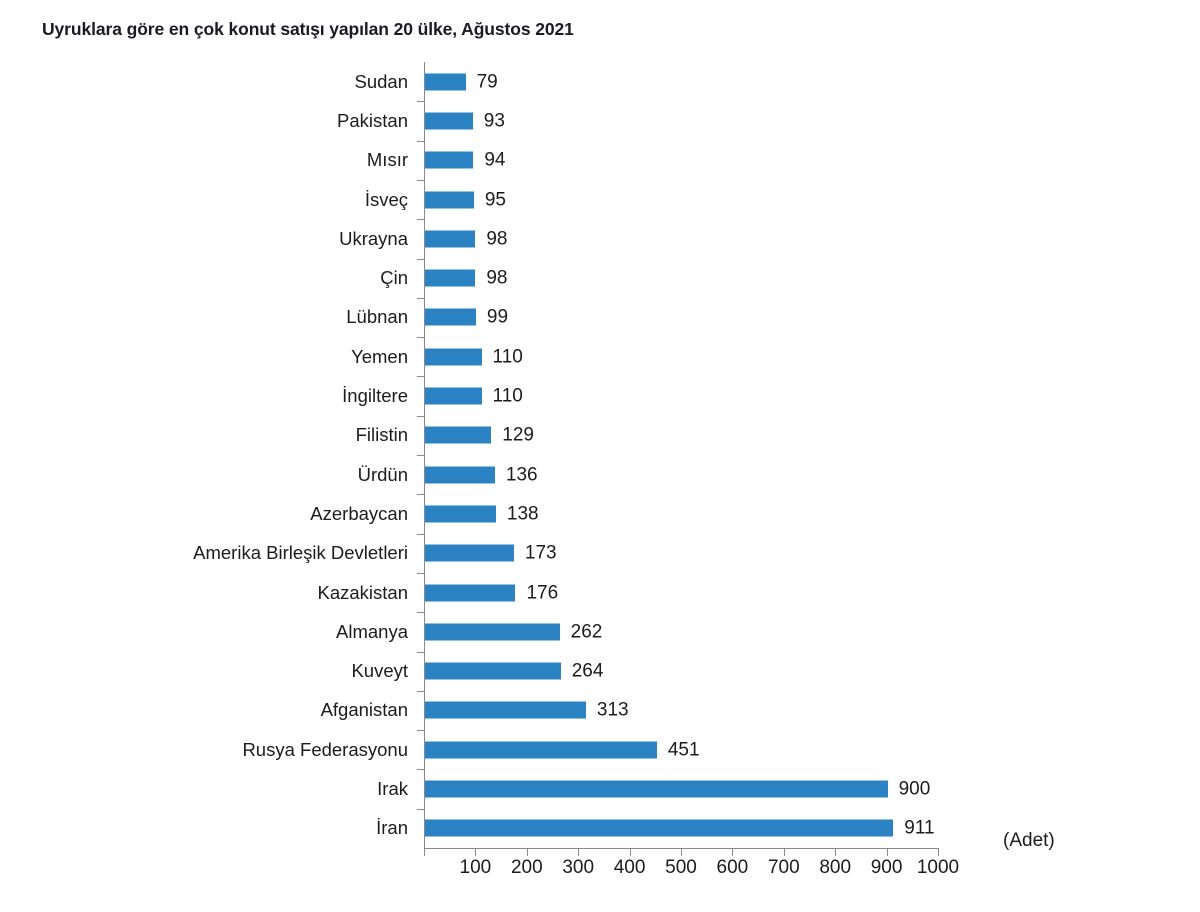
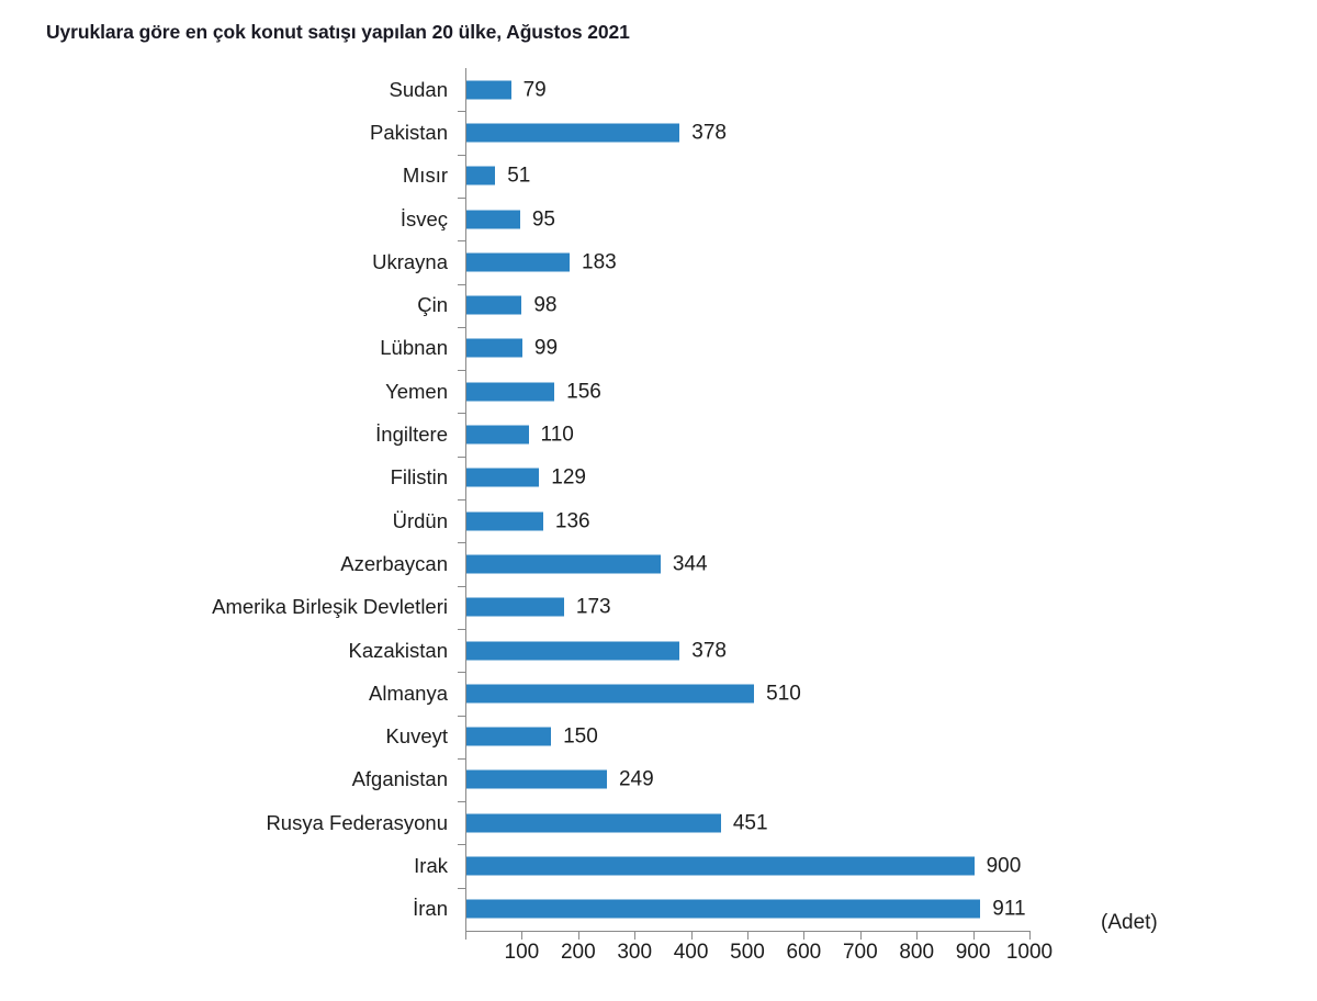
Pakistan: 93 -> 378
Mısır: 94 -> 51
Ukrayna: 98 -> 183
Yemen: 110 -> 156
Azerbaycan: 138 -> 344
Kazakistan: 176 -> 378
Almanya: 262 -> 510
Kuveyt: 264 -> 150
Afganistan: 313 -> 249
